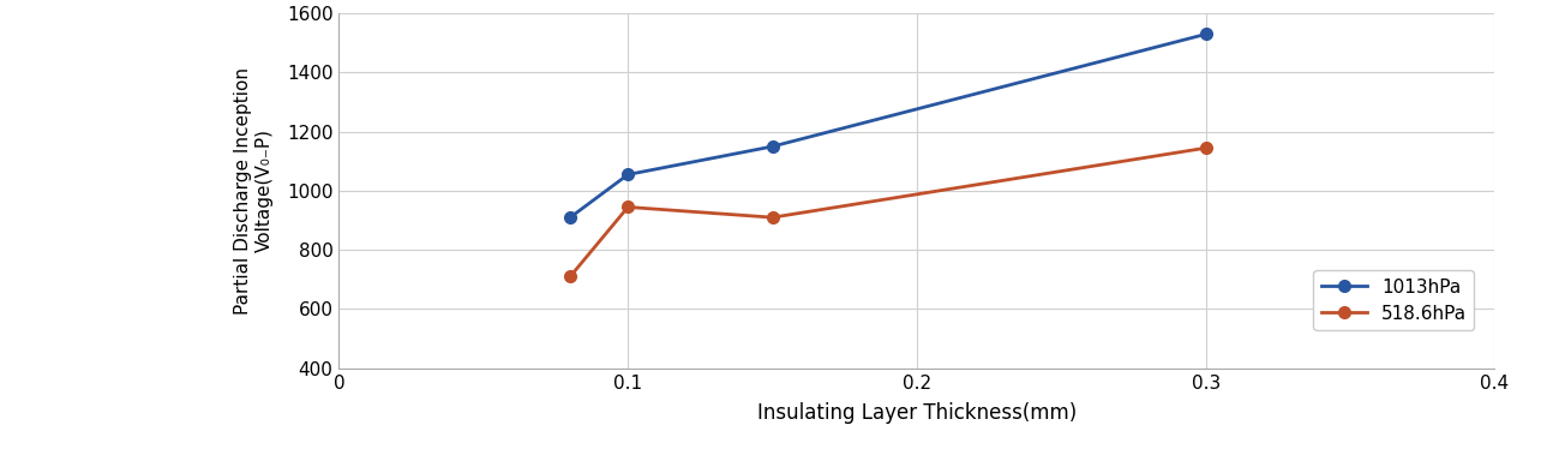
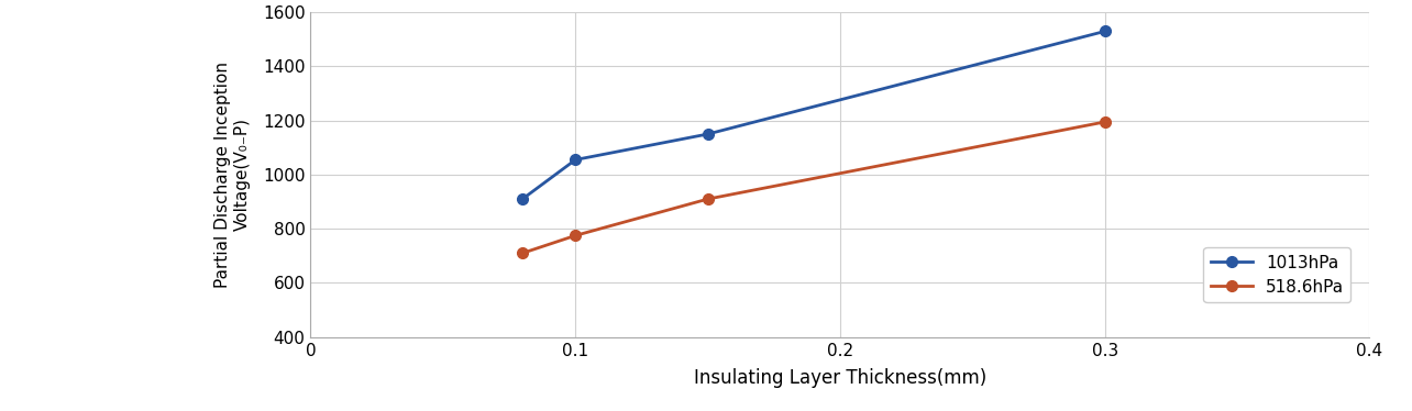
518.6hPa/0.1: 945 -> 775
518.6hPa/0.3: 1145 -> 1195
